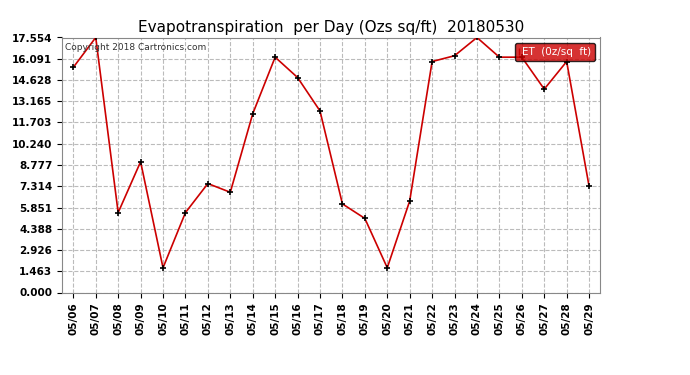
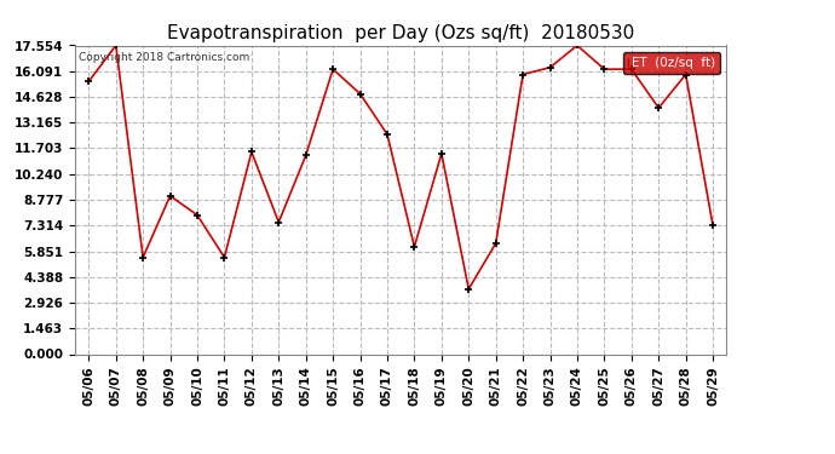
05/10: 1.7 -> 7.9
05/12: 7.5 -> 11.5
05/13: 6.9 -> 7.5
05/14: 12.3 -> 11.3
05/19: 5.1 -> 11.4
05/20: 1.7 -> 3.7
